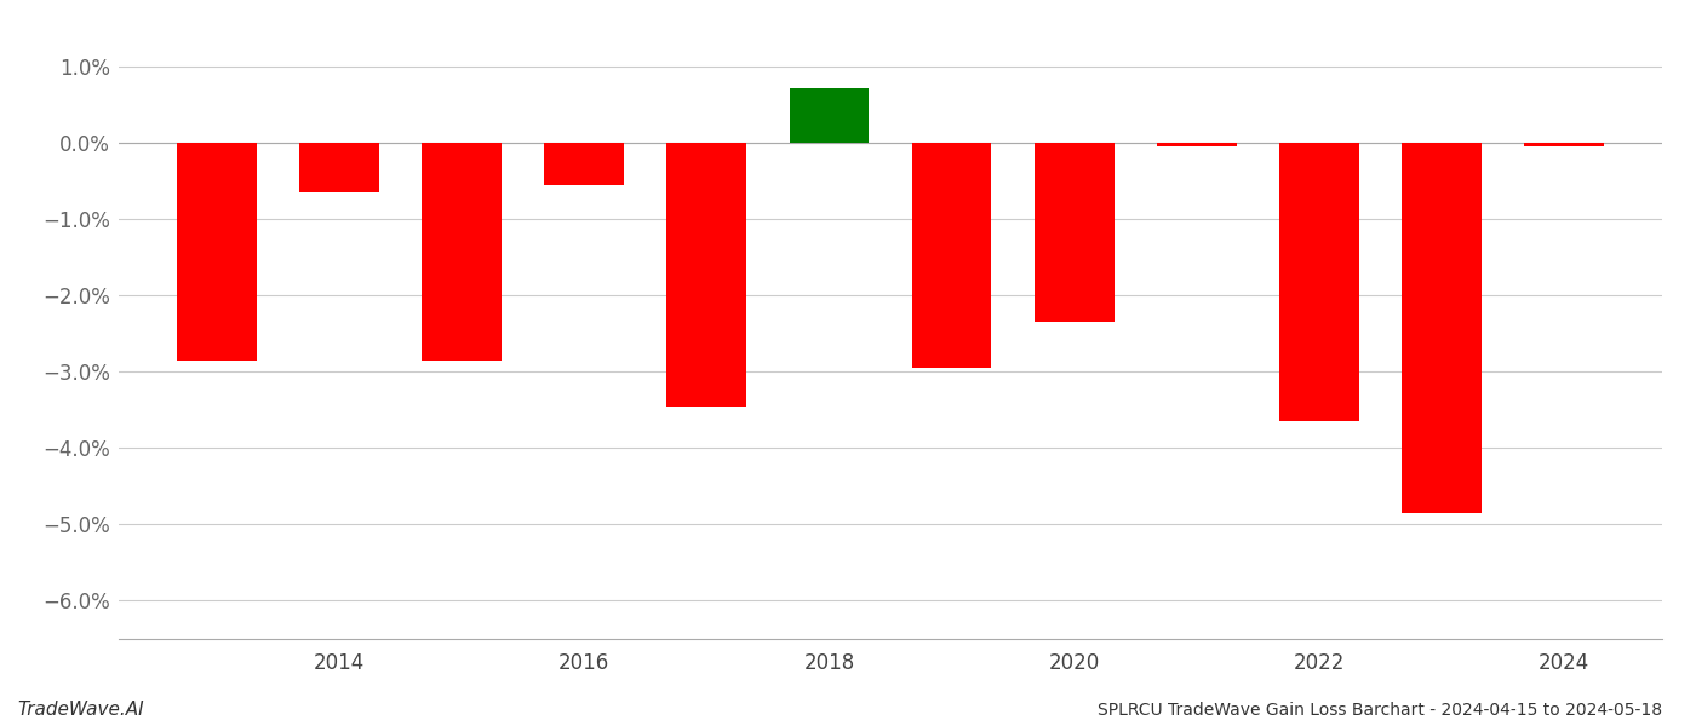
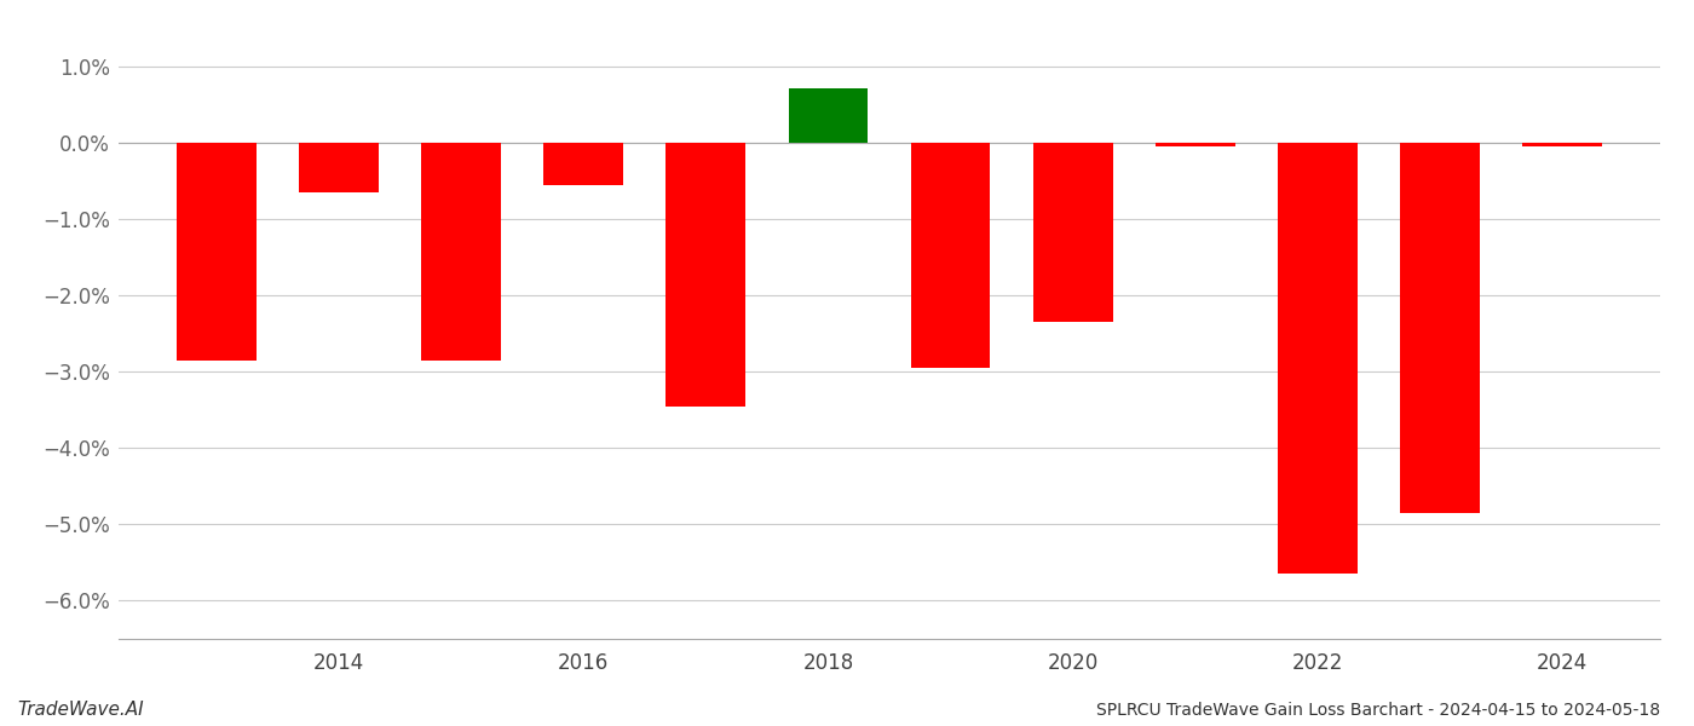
2022: -3.64% -> -5.65%
